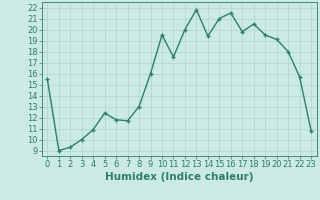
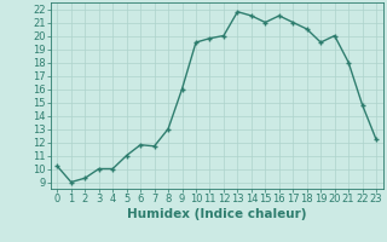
0: 15.5 -> 10.2
4: 10.9 -> 10.0
5: 12.4 -> 11.0
11: 17.5 -> 19.8
14: 19.4 -> 21.5
17: 19.8 -> 21.0
20: 19.1 -> 20.0
22: 15.7 -> 14.8
23: 10.8 -> 12.2
